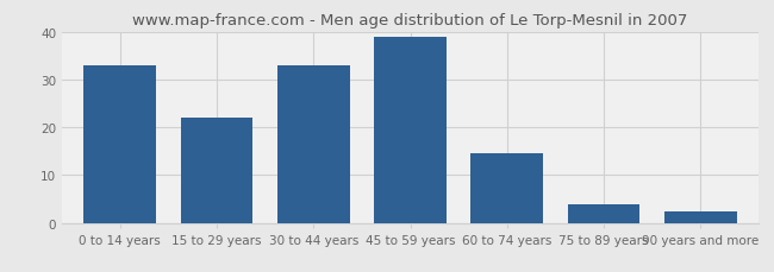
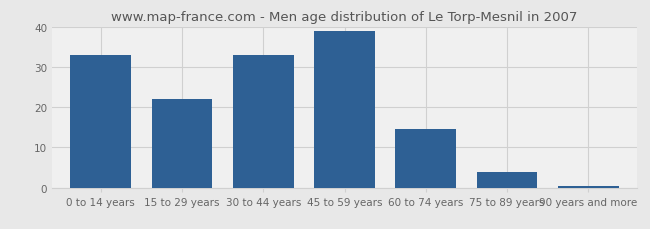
90 years and more: 2.5 -> 0.5
